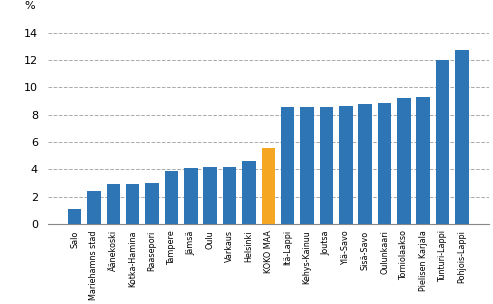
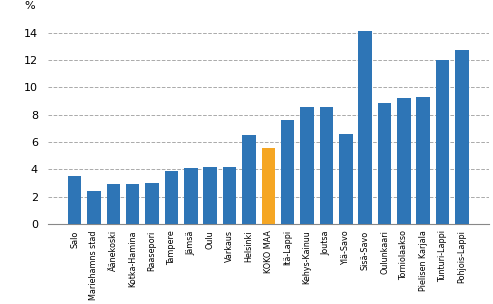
Salo: 1.1 -> 3.5
Helsinki: 4.6 -> 6.5
Itä-Lappi: 8.6 -> 7.6
Ylä-Savo: 8.7 -> 6.6
Sisä-Savo: 8.8 -> 14.1
